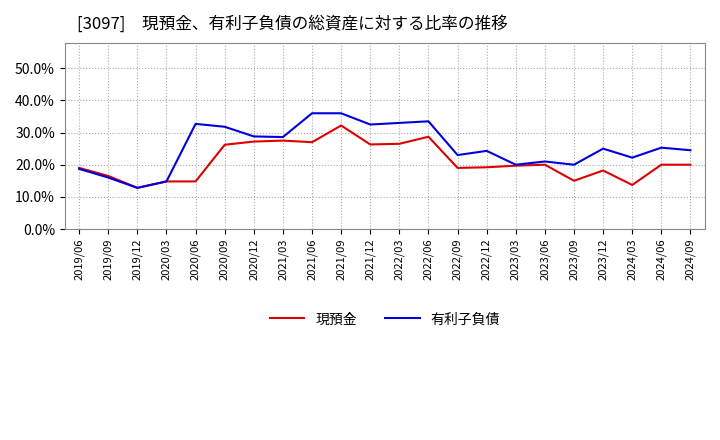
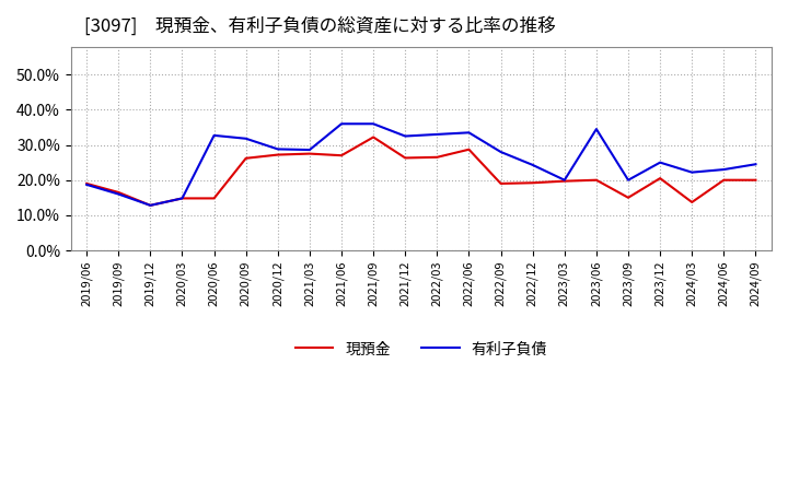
有利子負債/2022/09: 23.0% -> 28.0%
有利子負債/2023/06: 21.0% -> 34.5%
現預金/2023/12: 18.2% -> 20.5%
有利子負債/2024/06: 25.3% -> 23.0%
